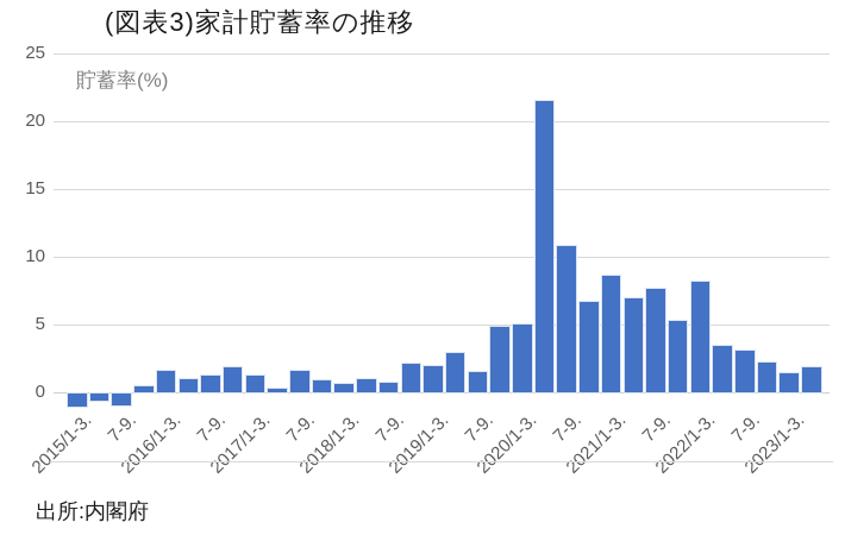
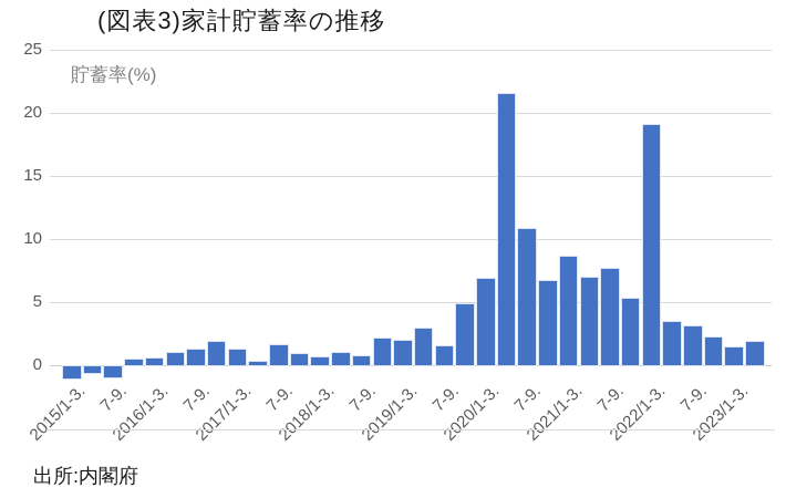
2016/1-3.: 1.6 -> 0.5
2020/1-3.: 5.0 -> 6.8
2022/1-3.: 8.2 -> 19.0
